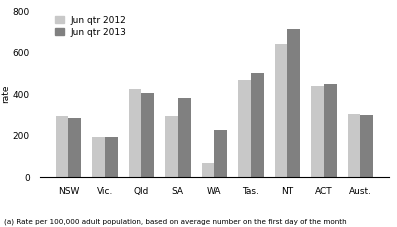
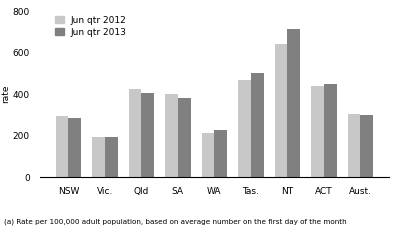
Jun qtr 2012/SA: 295 -> 400
Jun qtr 2012/WA: 70 -> 215
